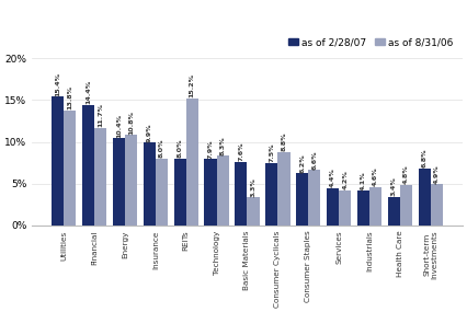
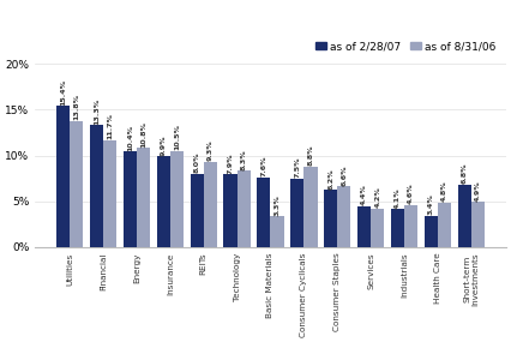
as of 2/28/07/Financial: 14.4% -> 13.3%
as of 8/31/06/Insurance: 8.0% -> 10.5%
as of 8/31/06/REITs: 15.2% -> 9.3%
